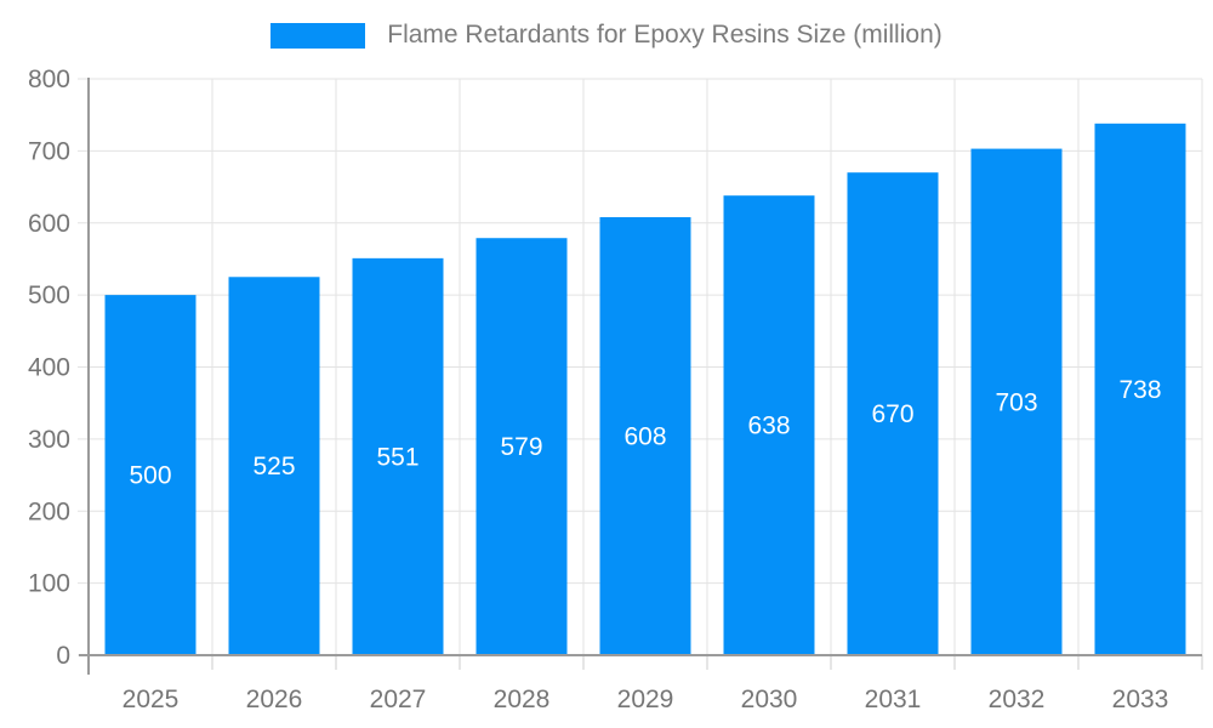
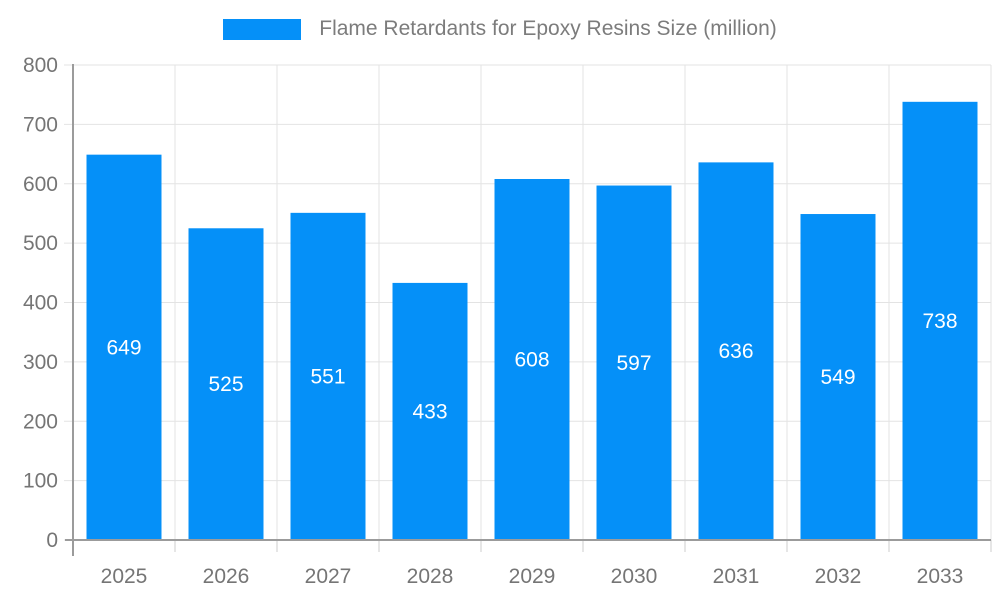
2025: 500 -> 649
2028: 579 -> 433
2030: 638 -> 597
2031: 670 -> 636
2032: 703 -> 549
